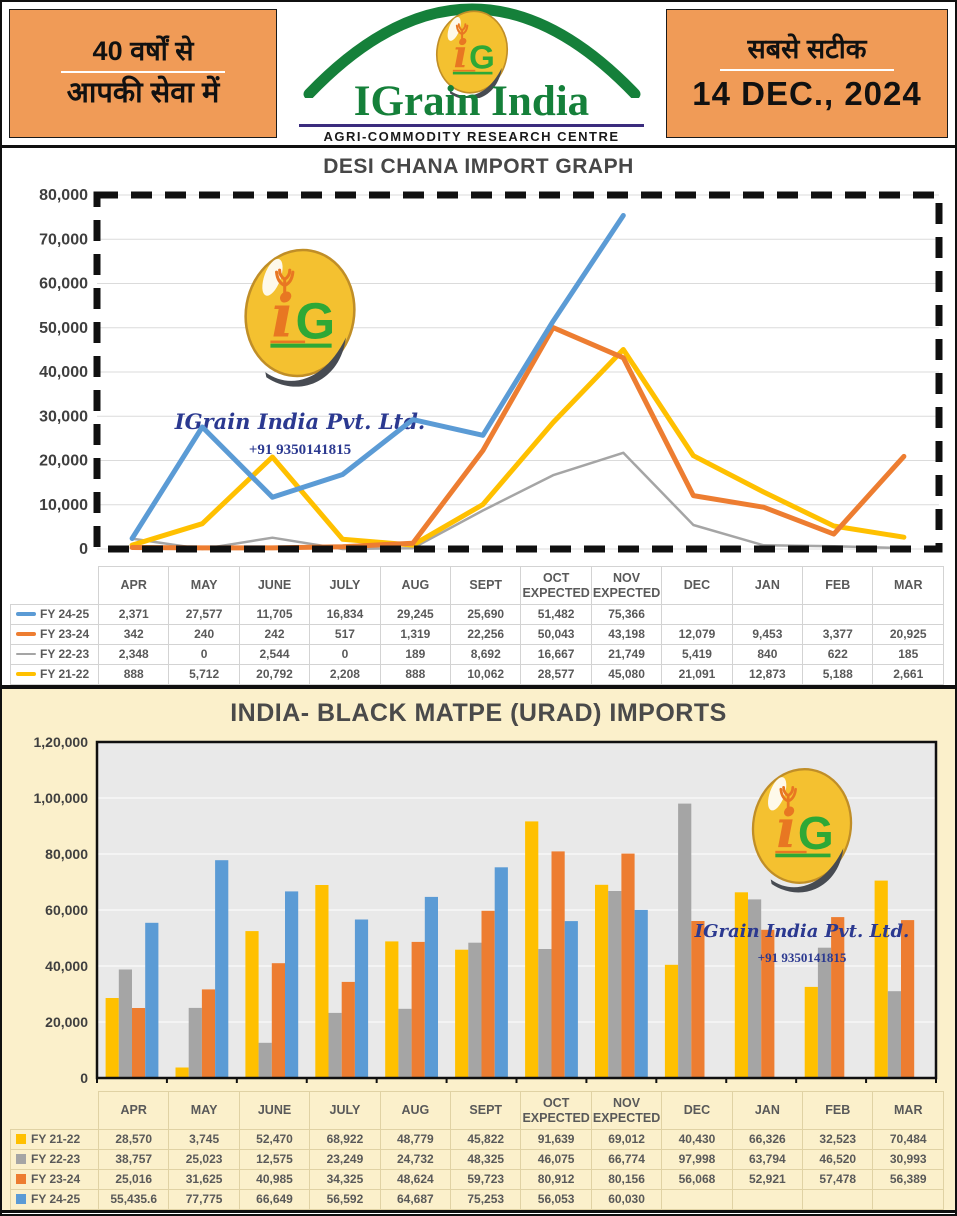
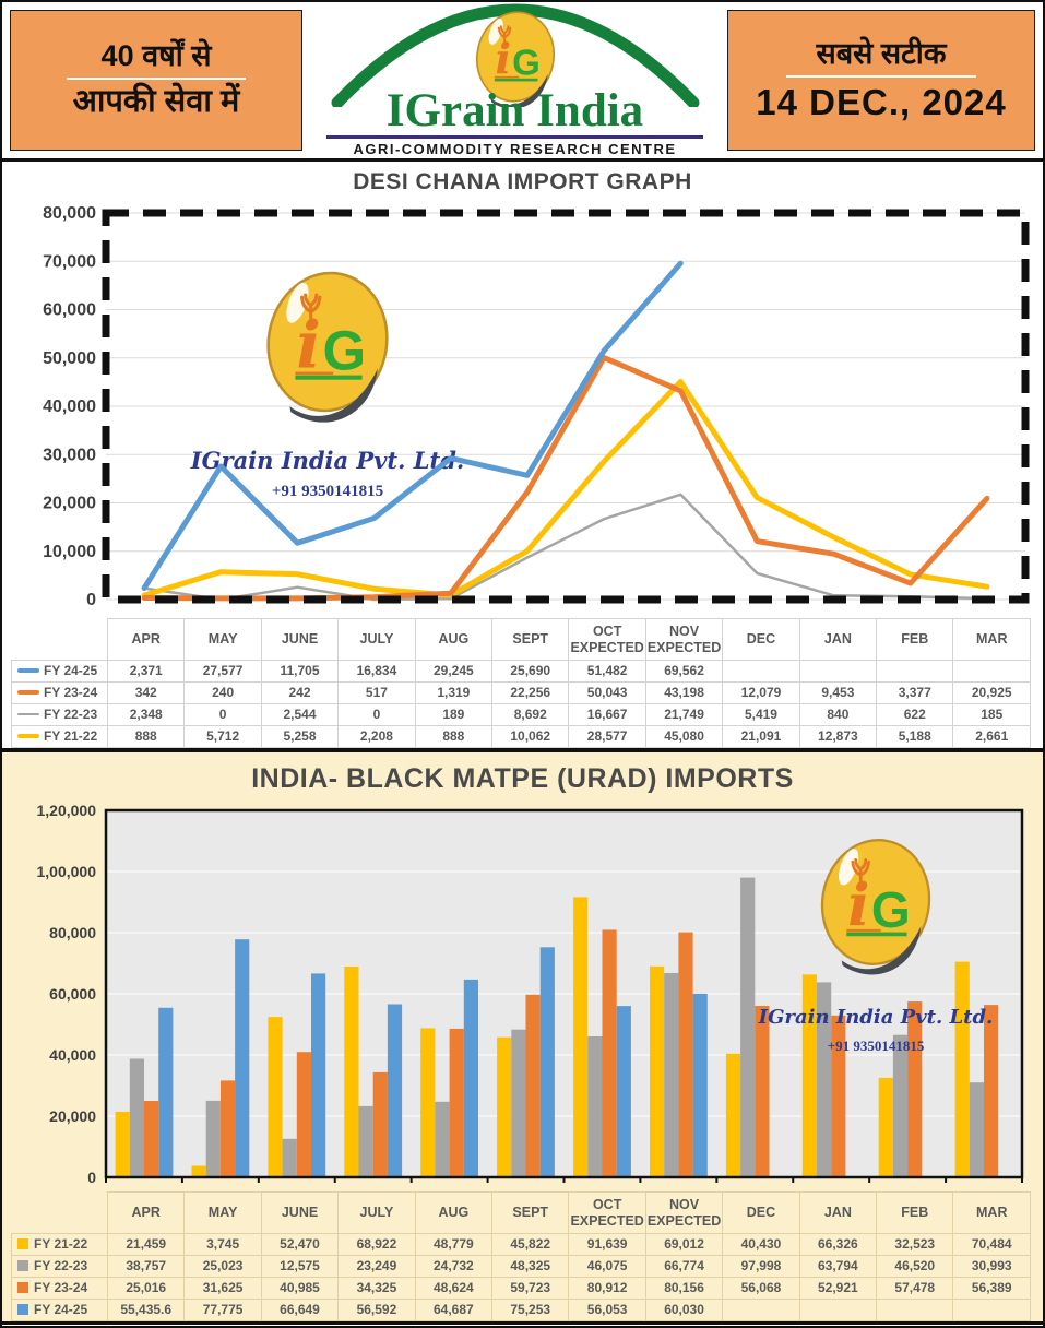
DESI CHANA IMPORT GRAPH/FY 21-22/JUNE: 20,792 -> 5,258
DESI CHANA IMPORT GRAPH/FY 24-25/NOV EXPECTED: 75,366 -> 69,562
INDIA- BLACK MATPE (URAD) IMPORTS/FY 21-22/APR: 28,570 -> 21,459
